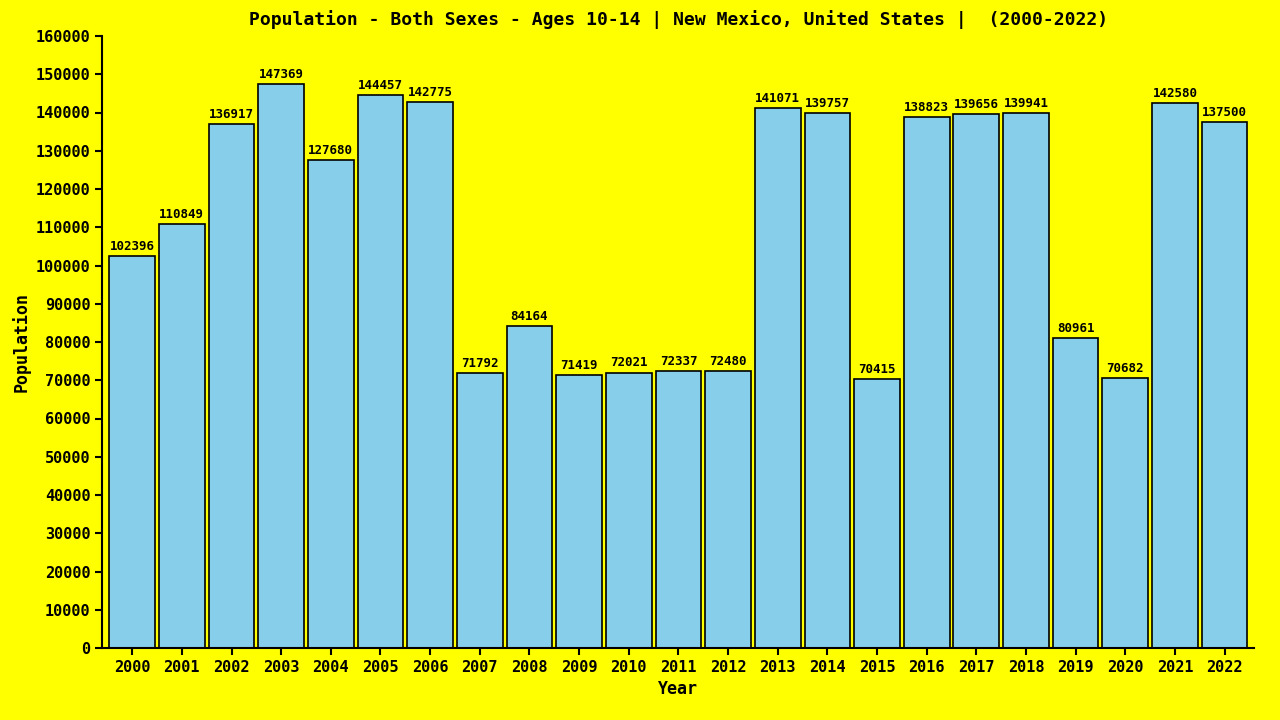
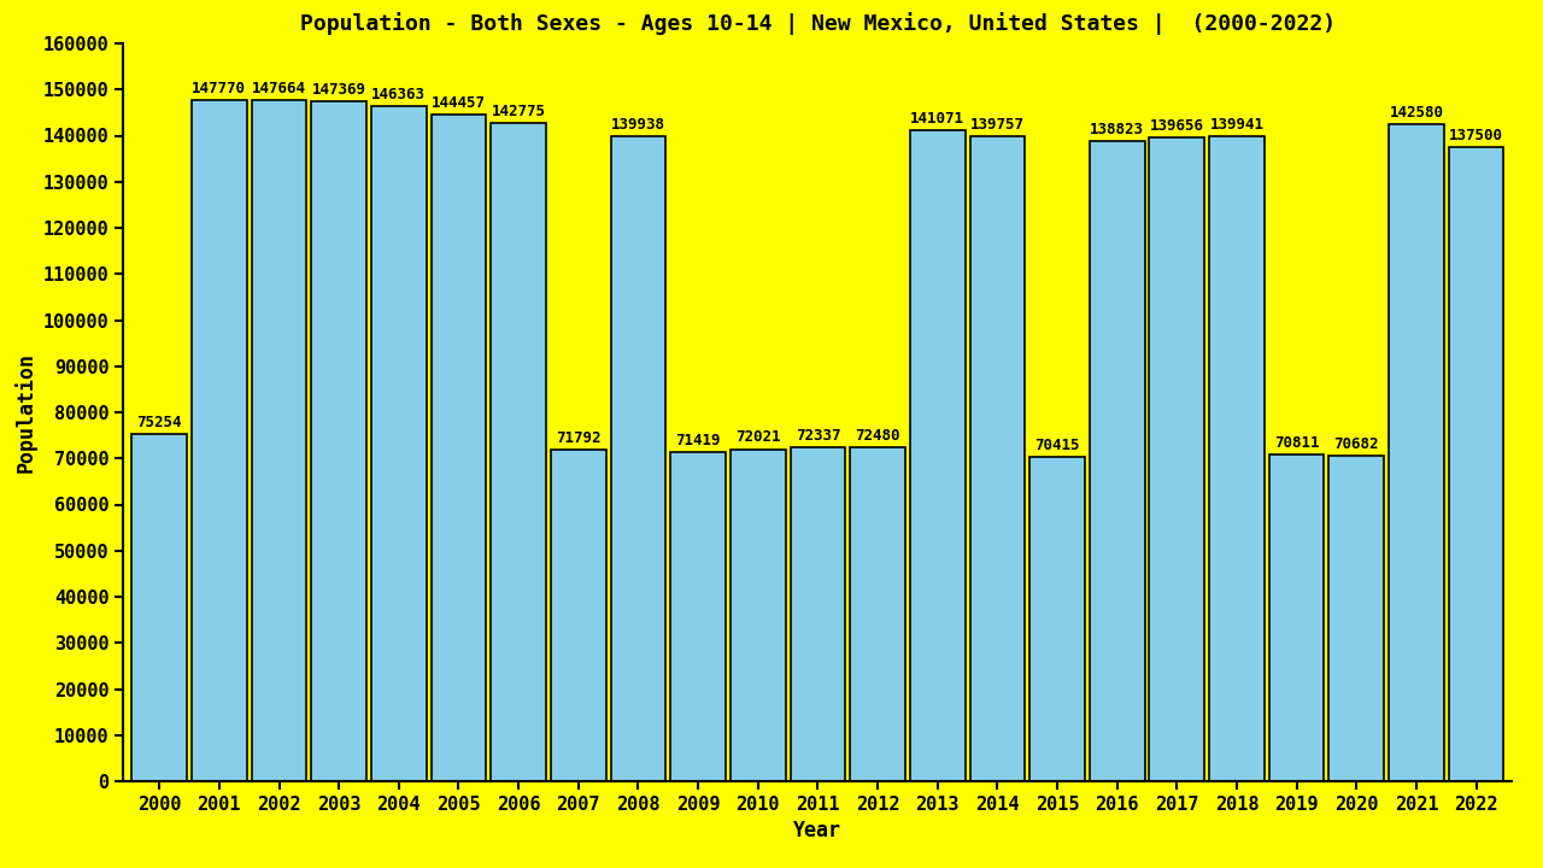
2000: 102396 -> 75254
2001: 110849 -> 147770
2002: 136917 -> 147664
2004: 127680 -> 146363
2008: 84164 -> 139938
2019: 80961 -> 70811
